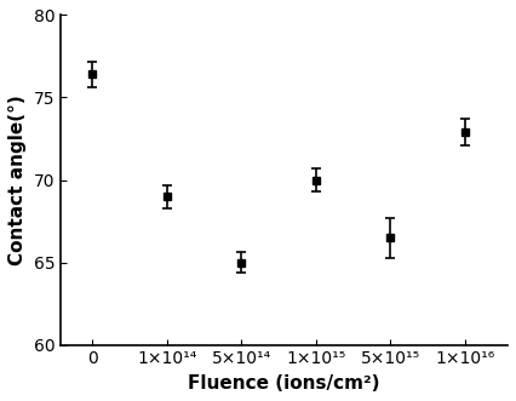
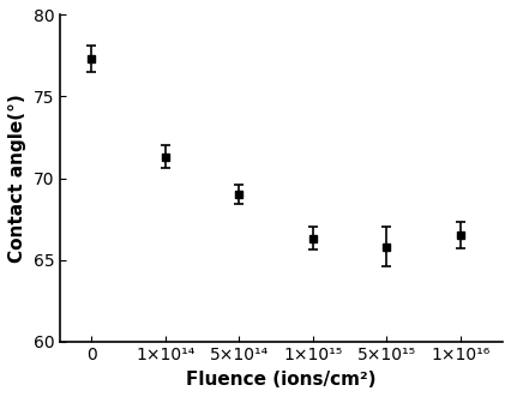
0: 76.4 -> 77.3
1×10¹⁴: 69.0 -> 71.3
5×10¹⁴: 65.0 -> 69.0
1×10¹⁵: 70.0 -> 66.3
5×10¹⁵: 66.5 -> 65.8
1×10¹⁶: 72.9 -> 66.5
